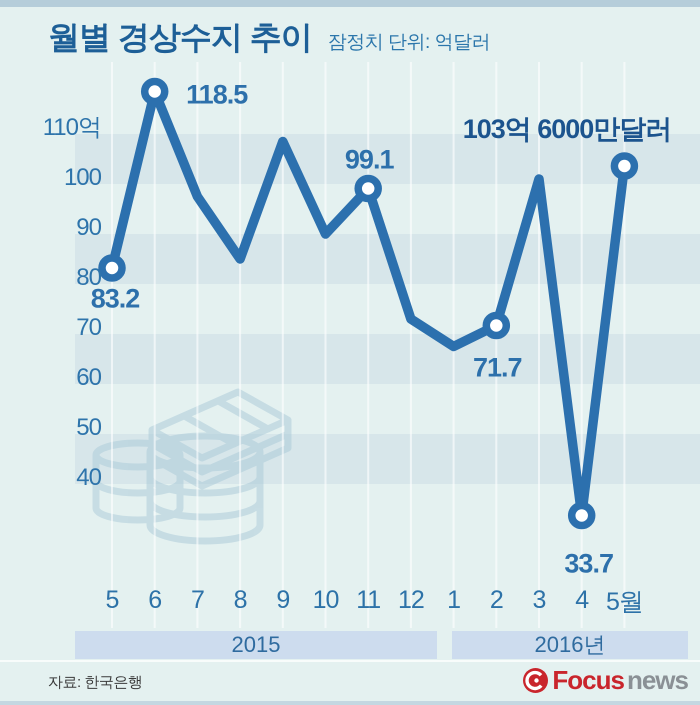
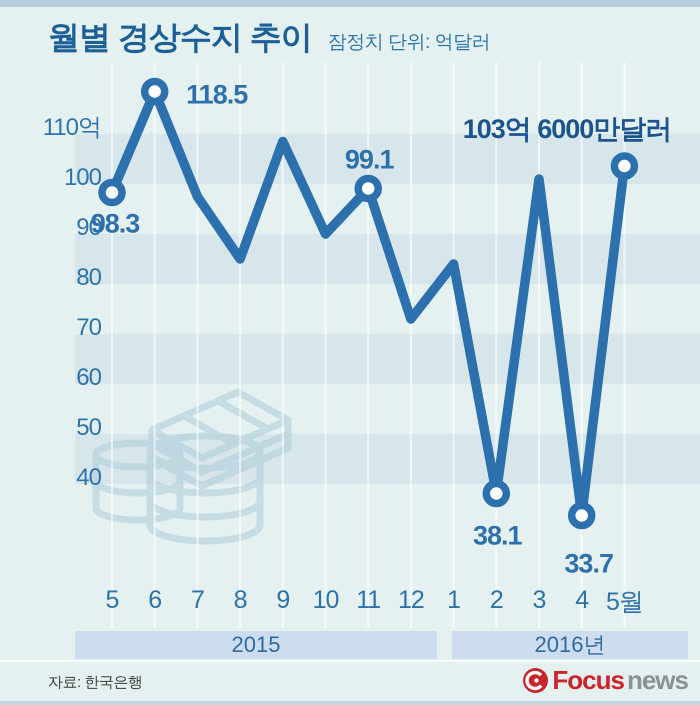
5: 83.2 -> 98.3
1: 68 -> 84
2: 71.7 -> 38.1
